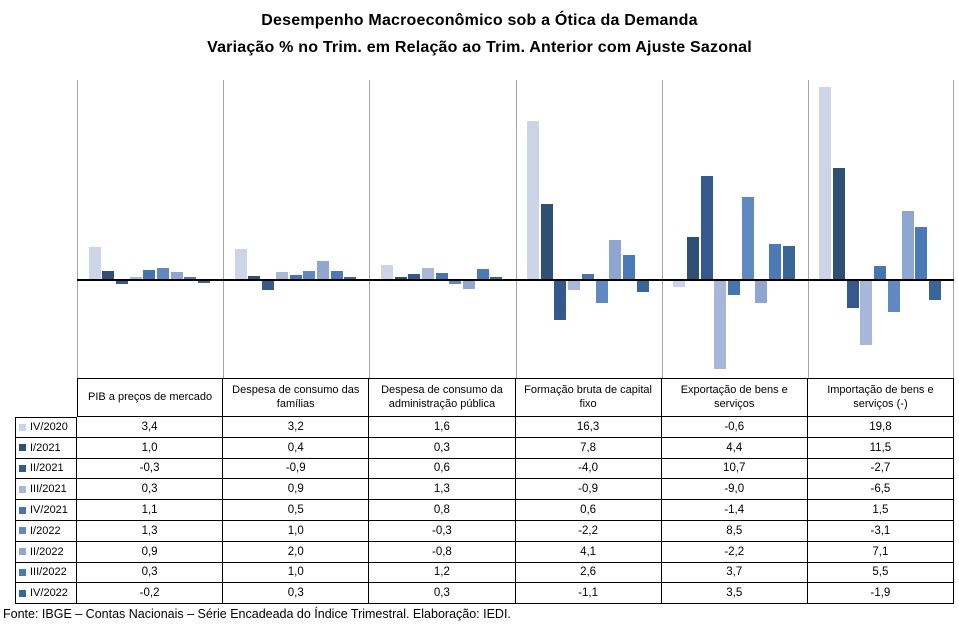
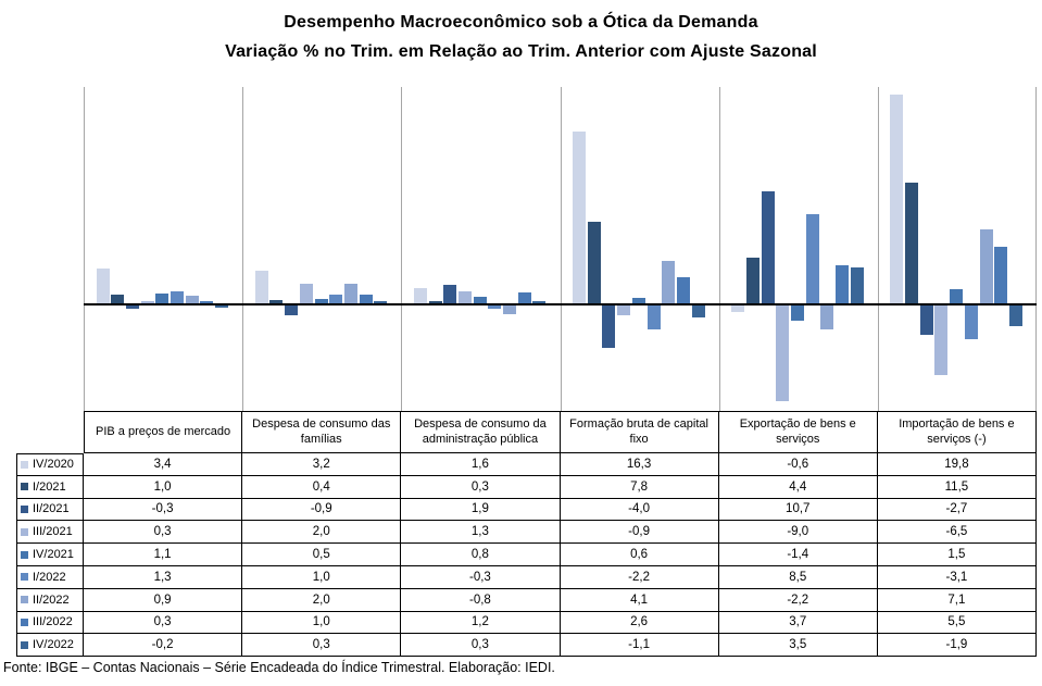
III/2021/Despesa de consumo das famílias: 0,9 -> 2,0
II/2021/Despesa de consumo da administração pública: 0,6 -> 1,9
